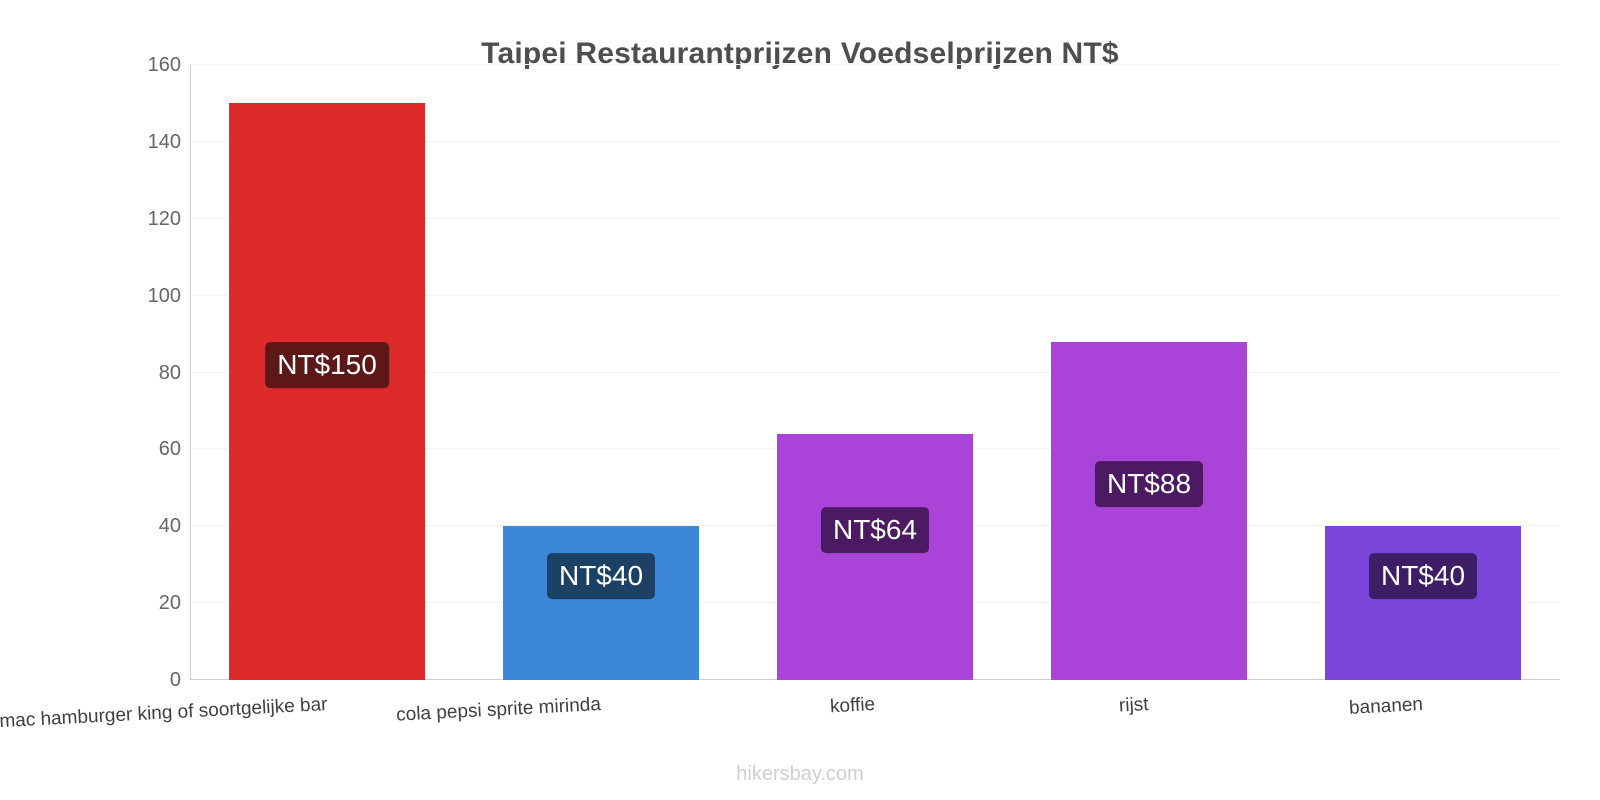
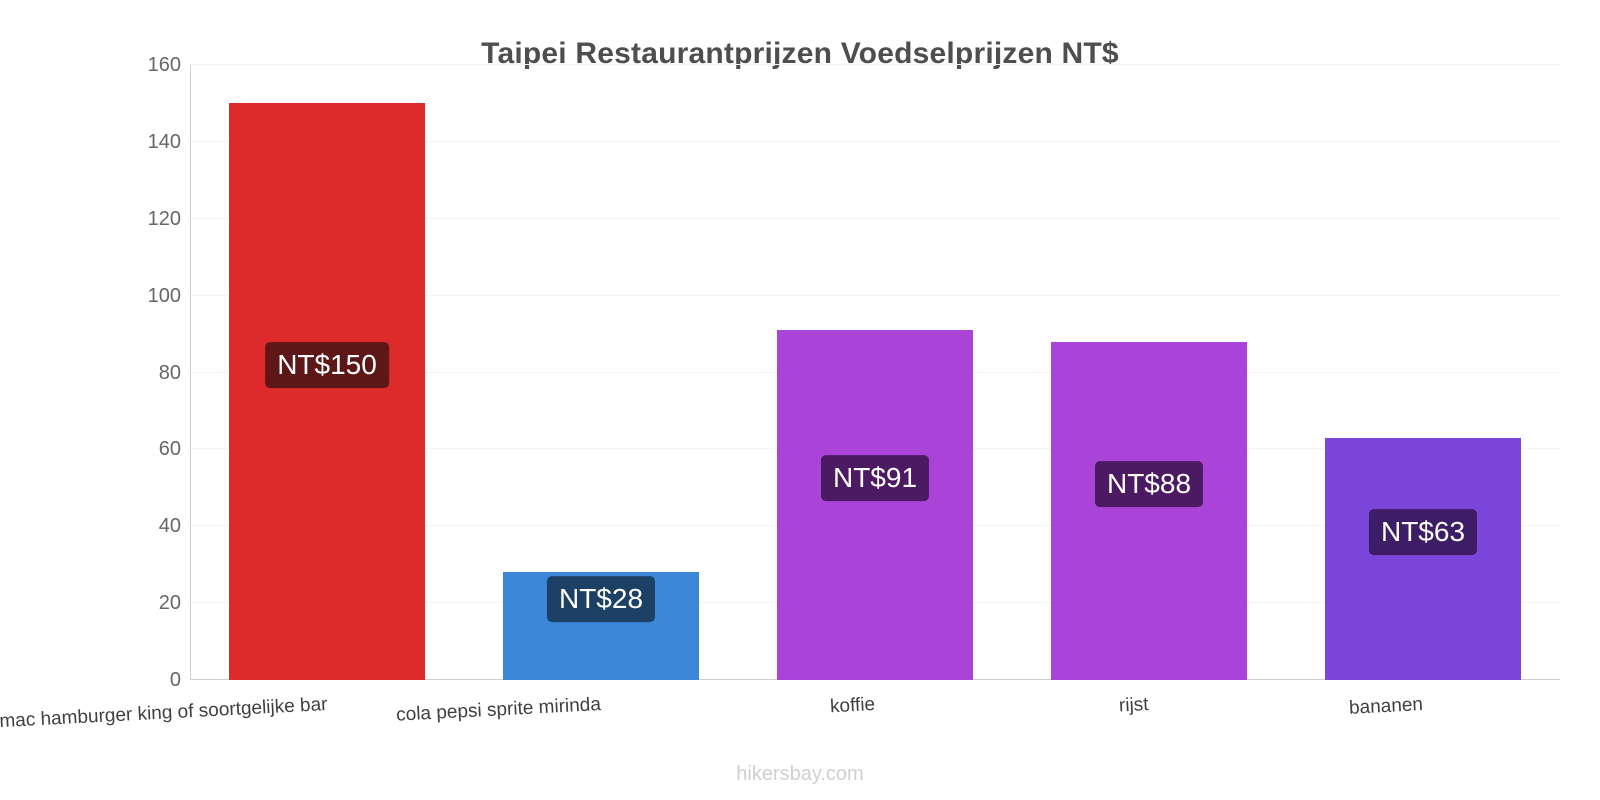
cola pepsi sprite mirinda: 40 -> 28
koffie: 64 -> 91
bananen: 40 -> 63
